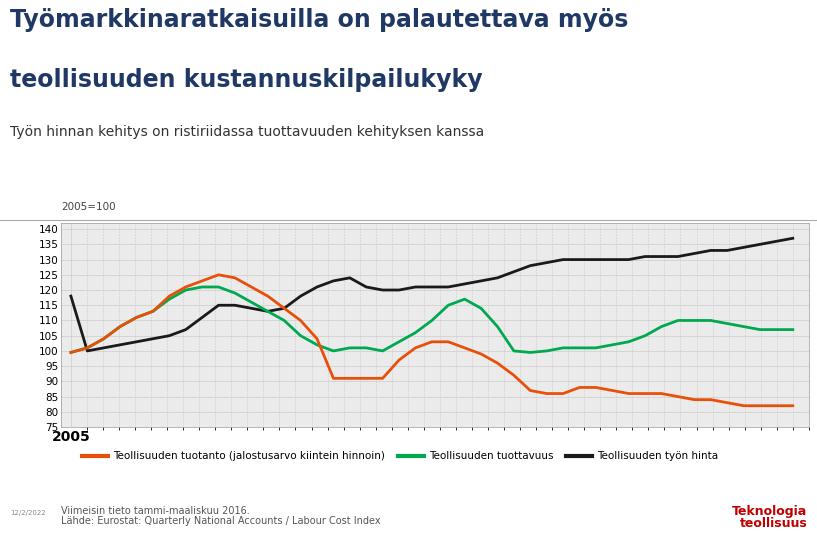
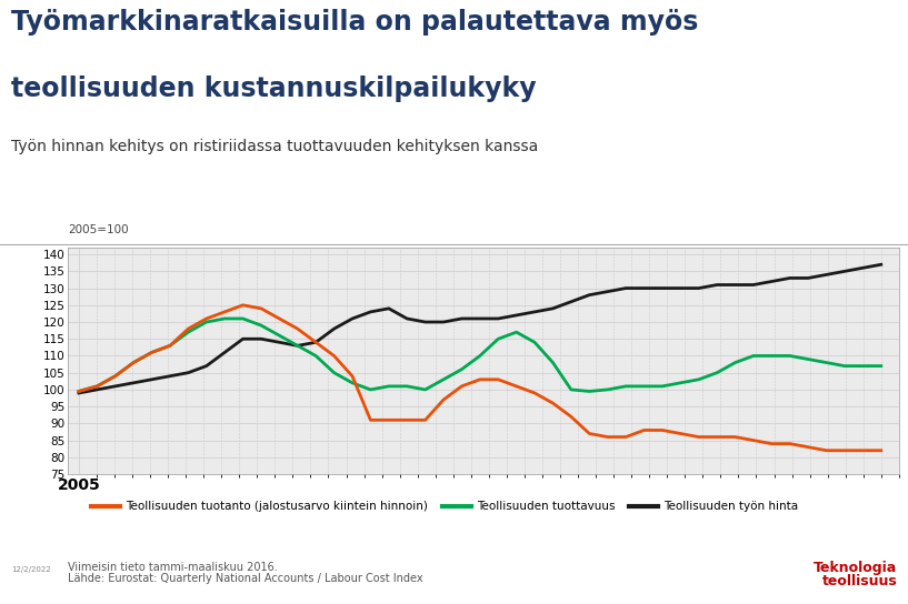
Teollisuuden työn hinta/2005: 118 -> 99
